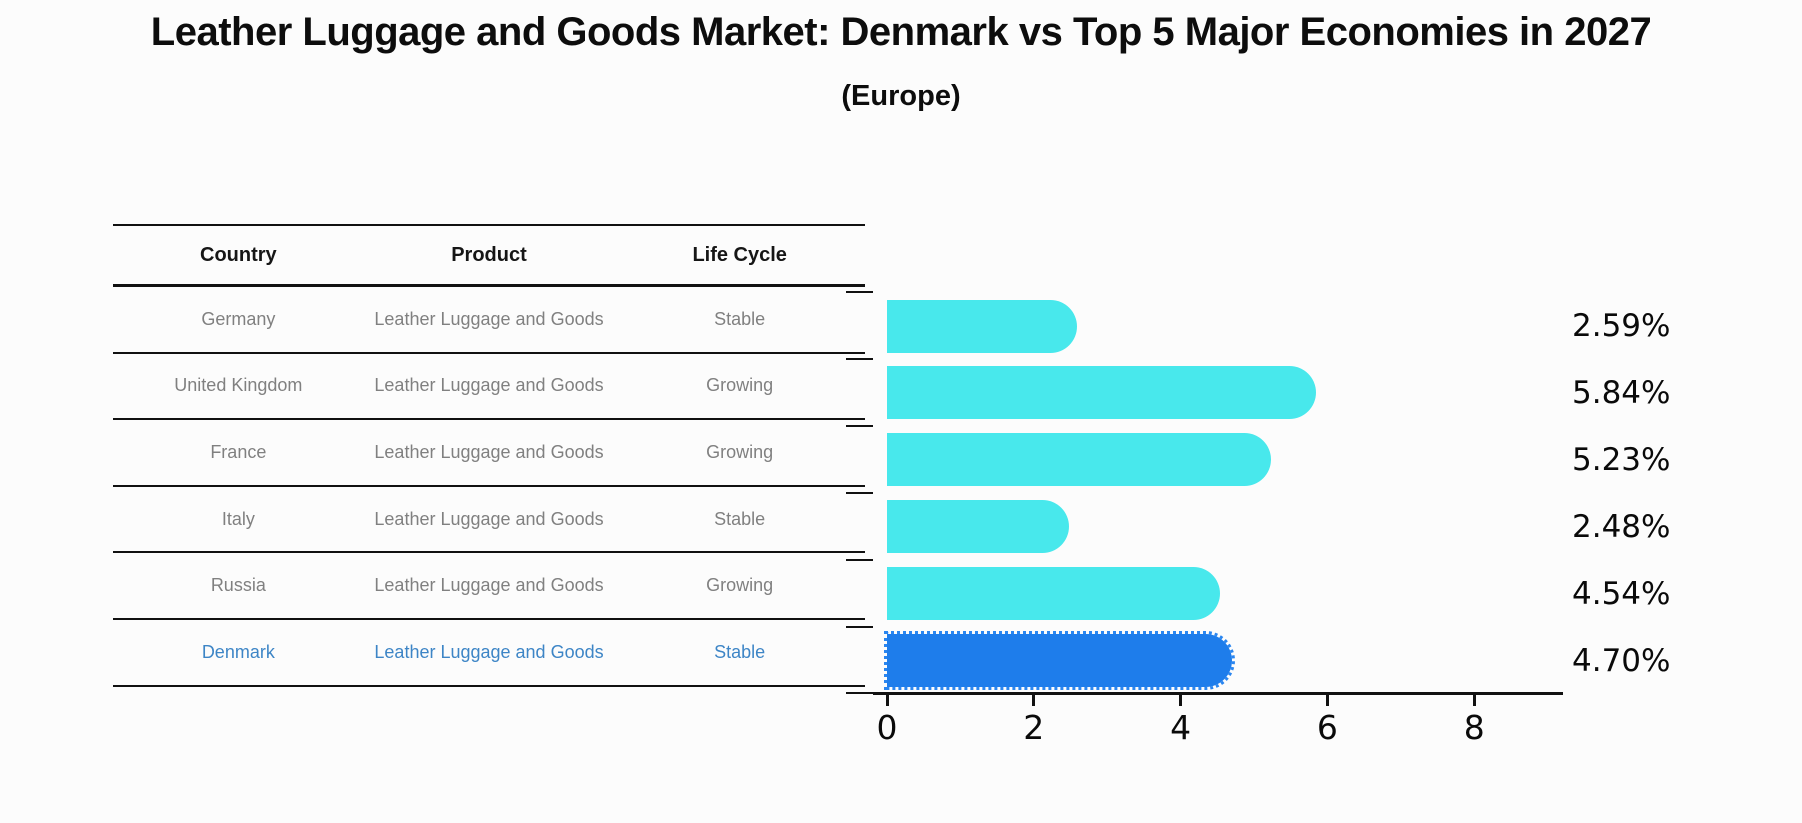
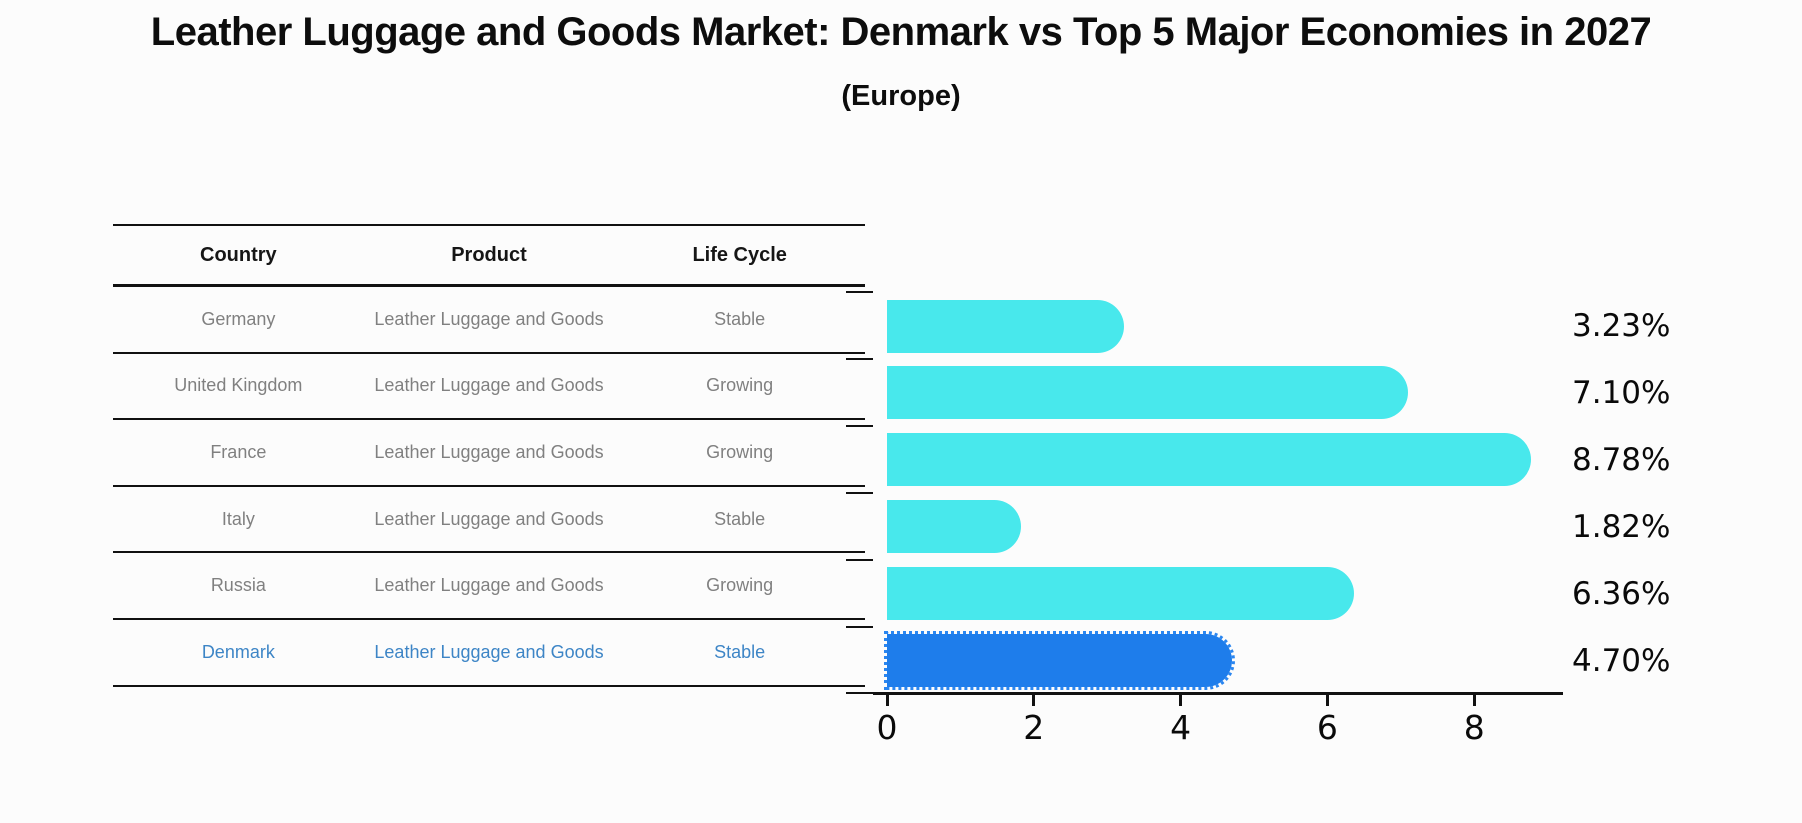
Germany: 2.59% -> 3.23%
United Kingdom: 5.84% -> 7.10%
France: 5.23% -> 8.78%
Italy: 2.48% -> 1.82%
Russia: 4.54% -> 6.36%
